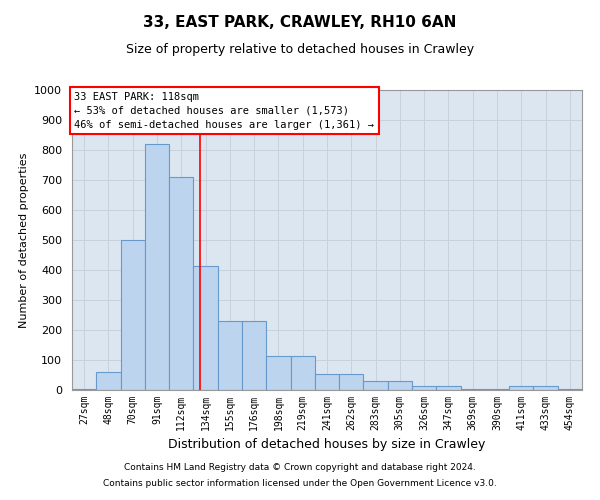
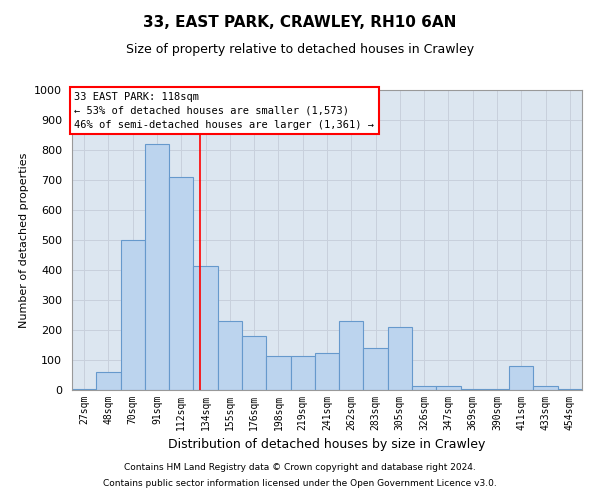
176sqm: 230 -> 180
241sqm: 55 -> 125
262sqm: 55 -> 230
283sqm: 30 -> 140
305sqm: 30 -> 210
411sqm: 12 -> 80
